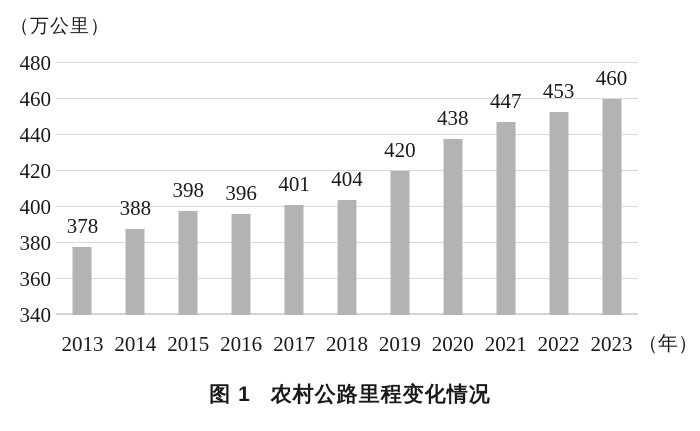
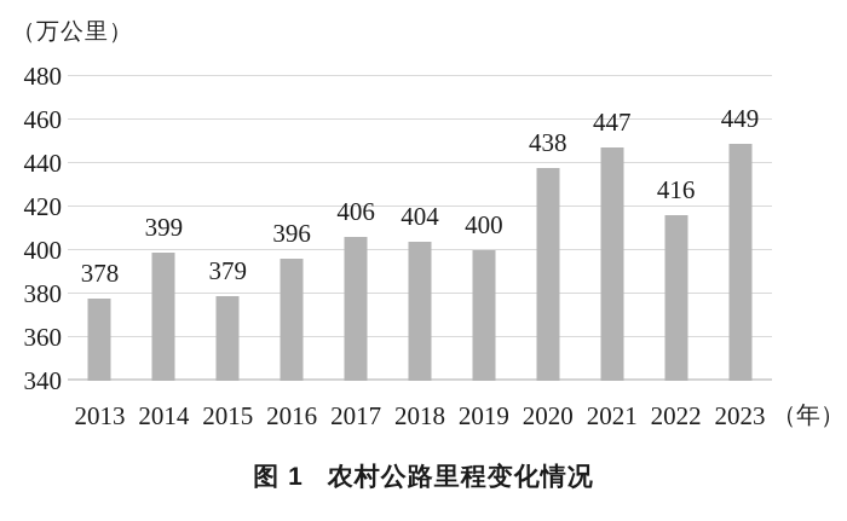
2014: 388 -> 399
2015: 398 -> 379
2017: 401 -> 406
2019: 420 -> 400
2022: 453 -> 416
2023: 460 -> 449
